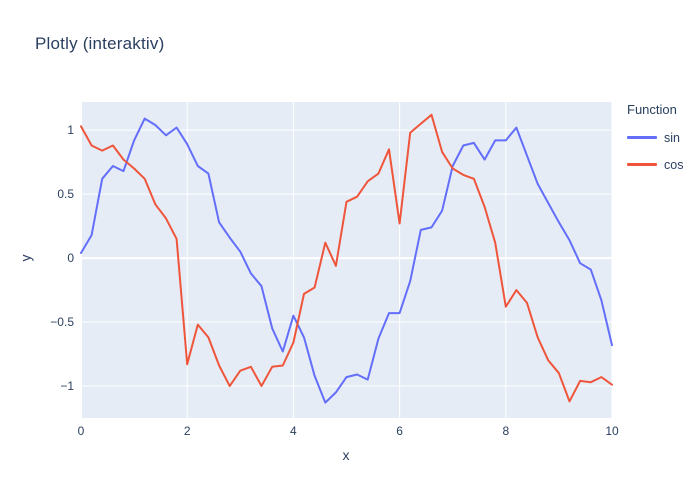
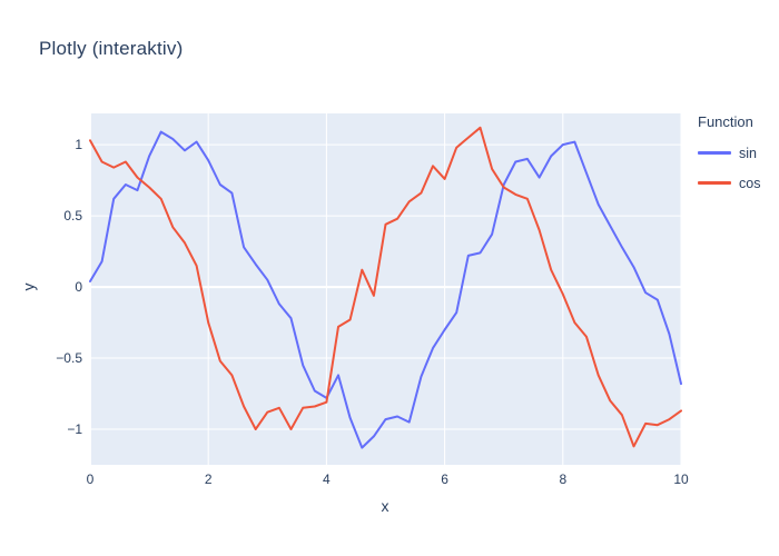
cos/2: -0.83 -> -0.25
sin/4: -0.45 -> -0.78
cos/4: -0.66 -> -0.81
sin/6: -0.43 -> -0.30
cos/6: 0.27 -> 0.76
sin/8: 0.92 -> 1.00
cos/8: -0.38 -> -0.05
cos/10: -0.99 -> -0.87
